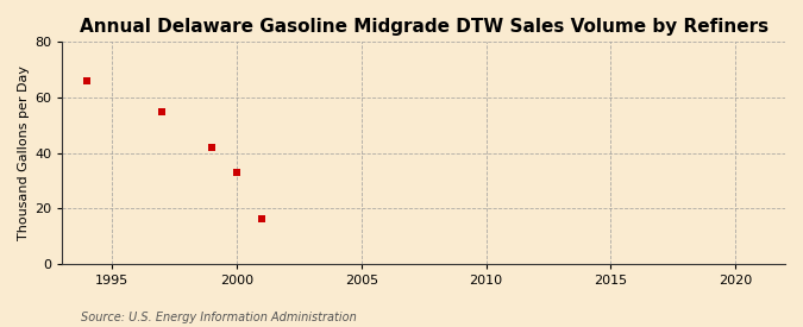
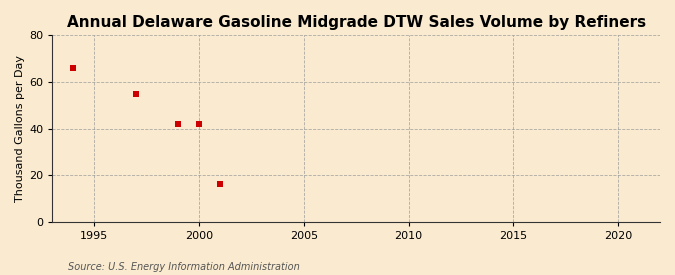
2000: 33 -> 42
